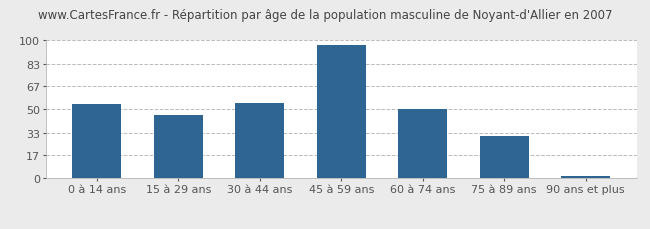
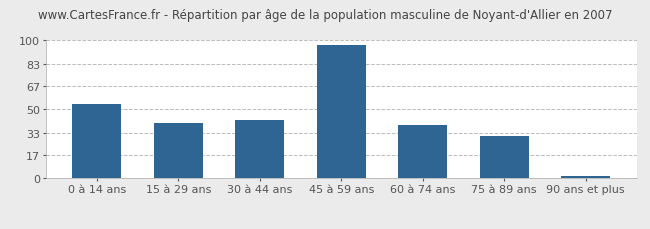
15 à 29 ans: 46 -> 40
30 à 44 ans: 55 -> 42
60 à 74 ans: 50 -> 39
